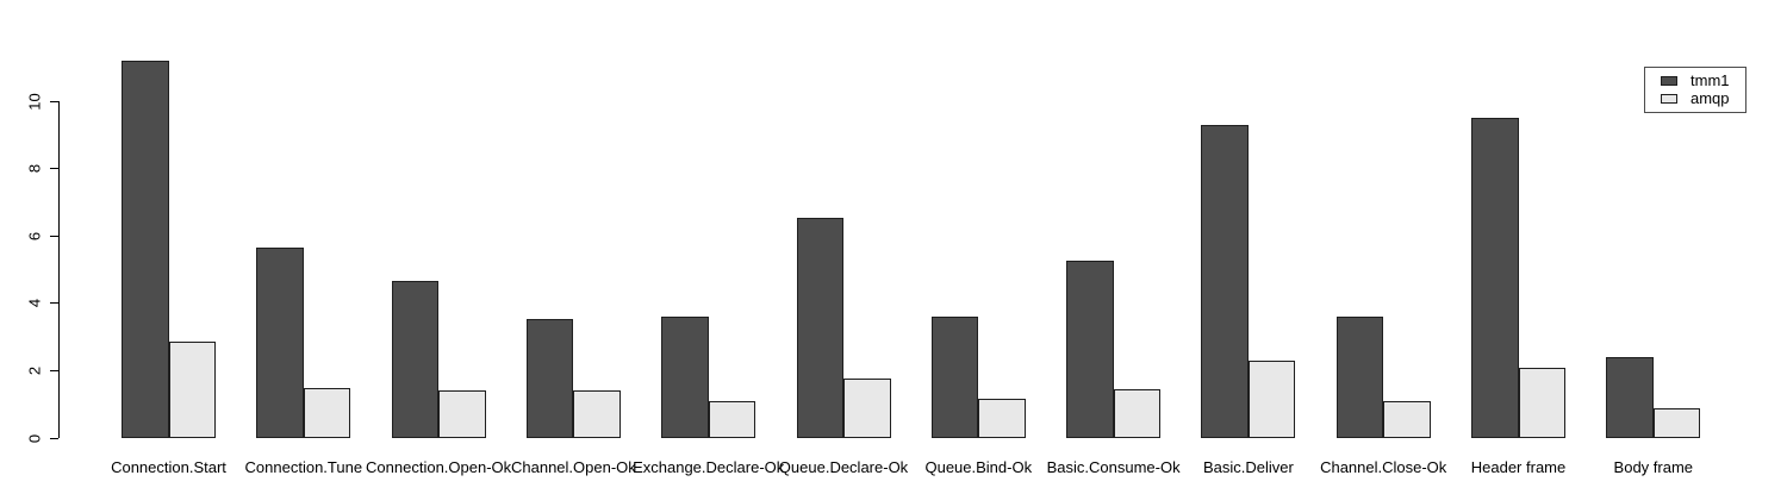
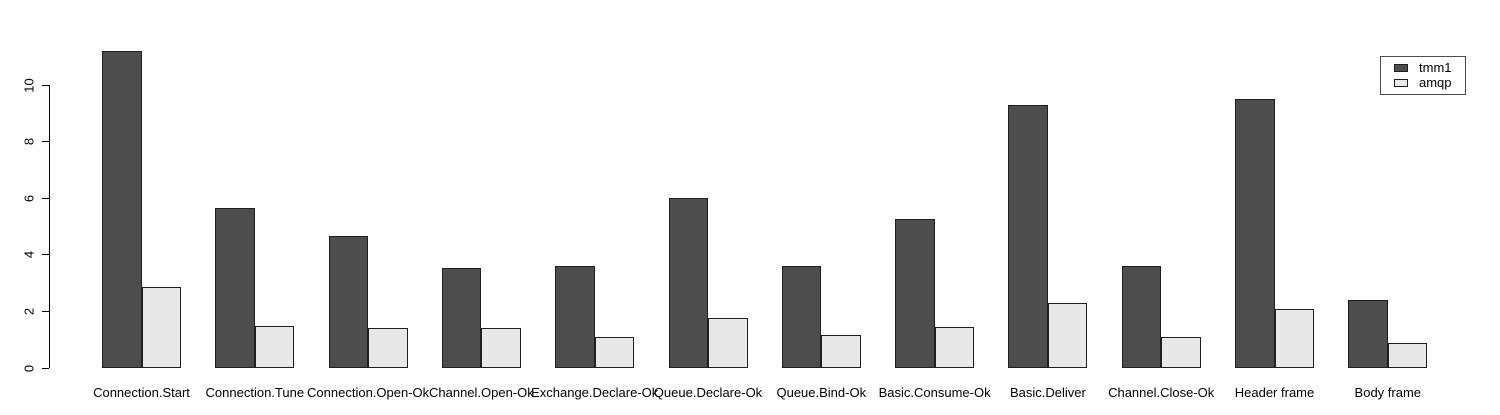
tmm1/Queue.Declare-Ok: 6.5 -> 6.0
